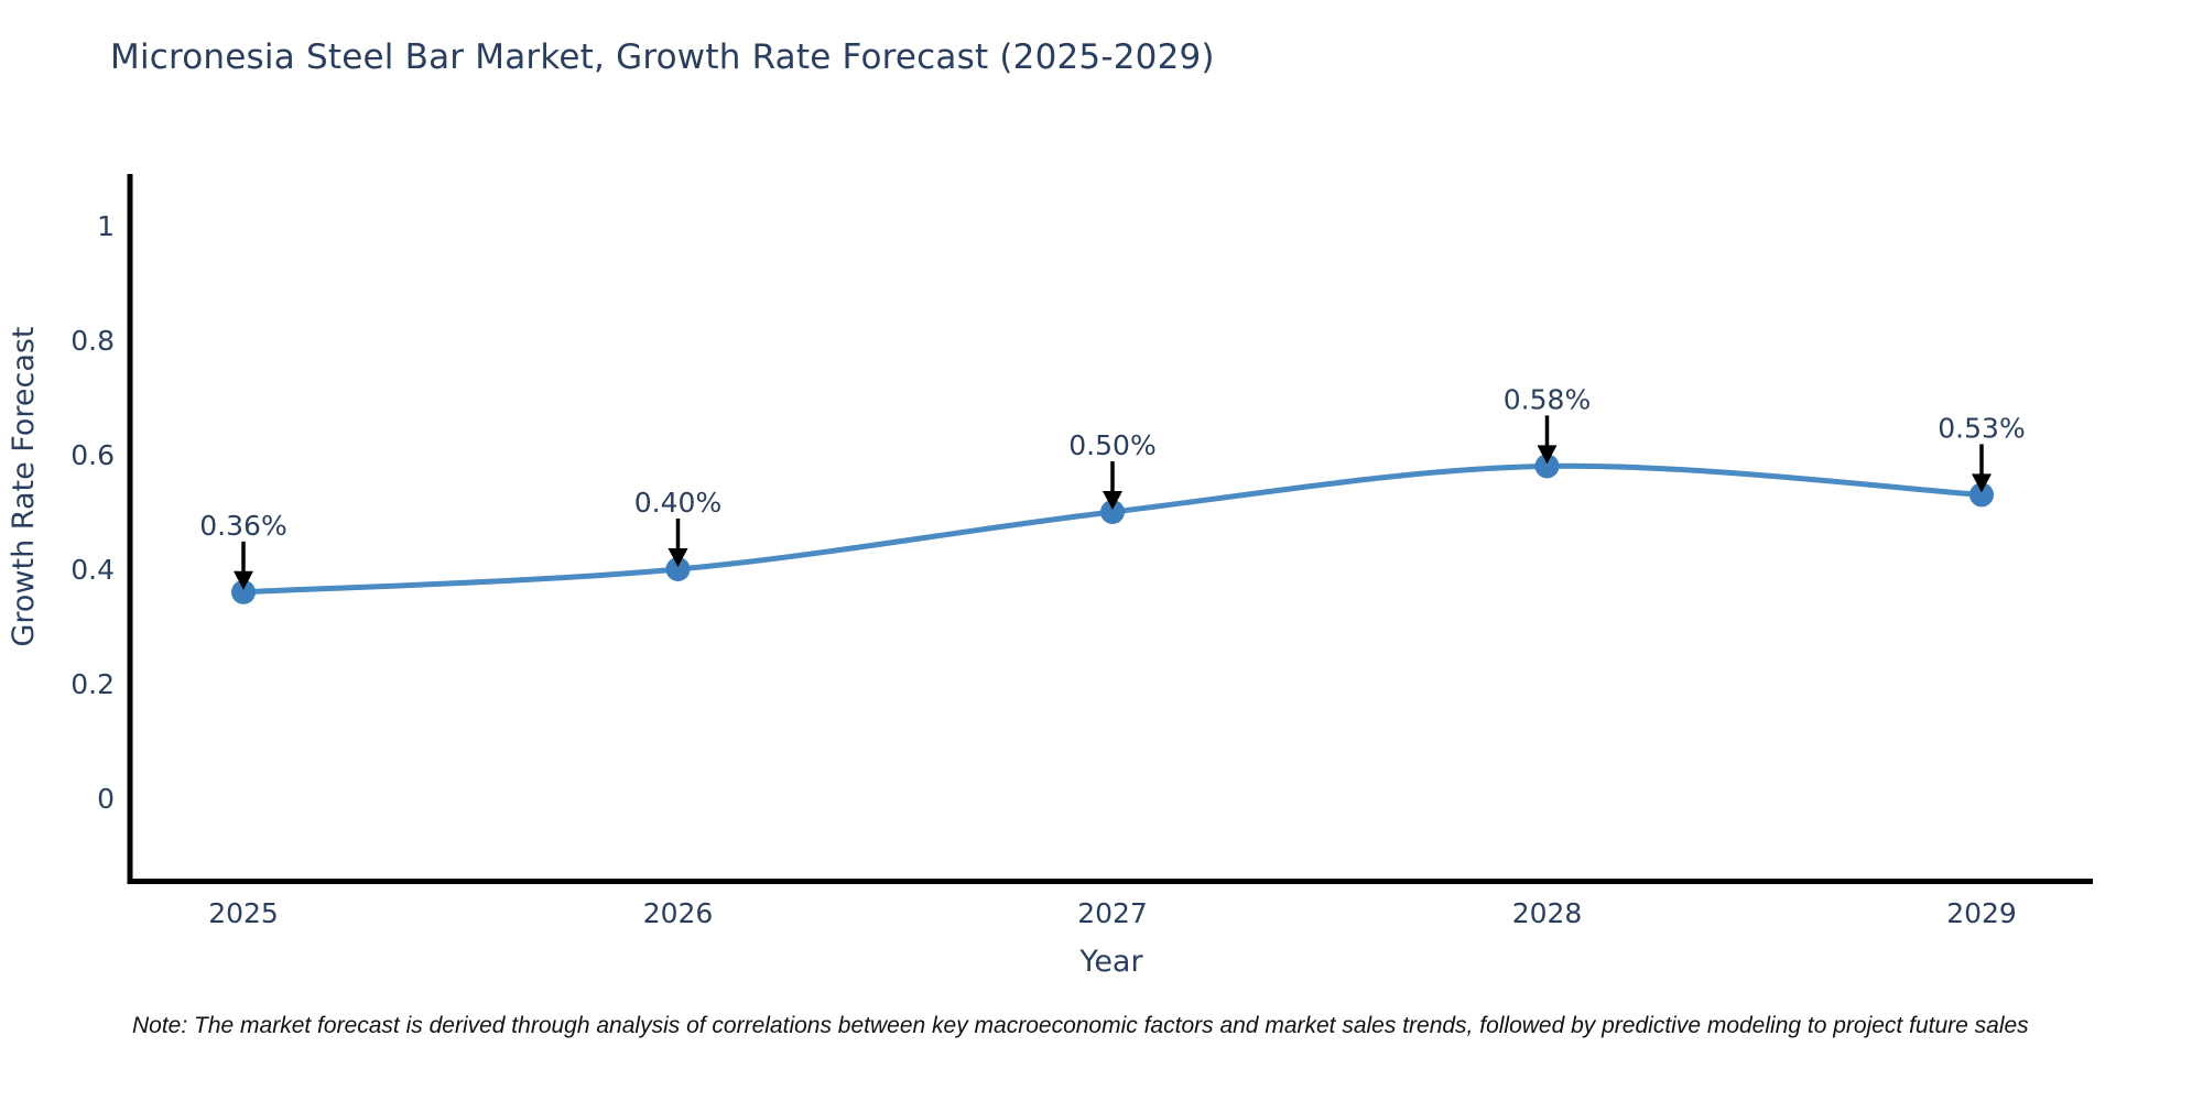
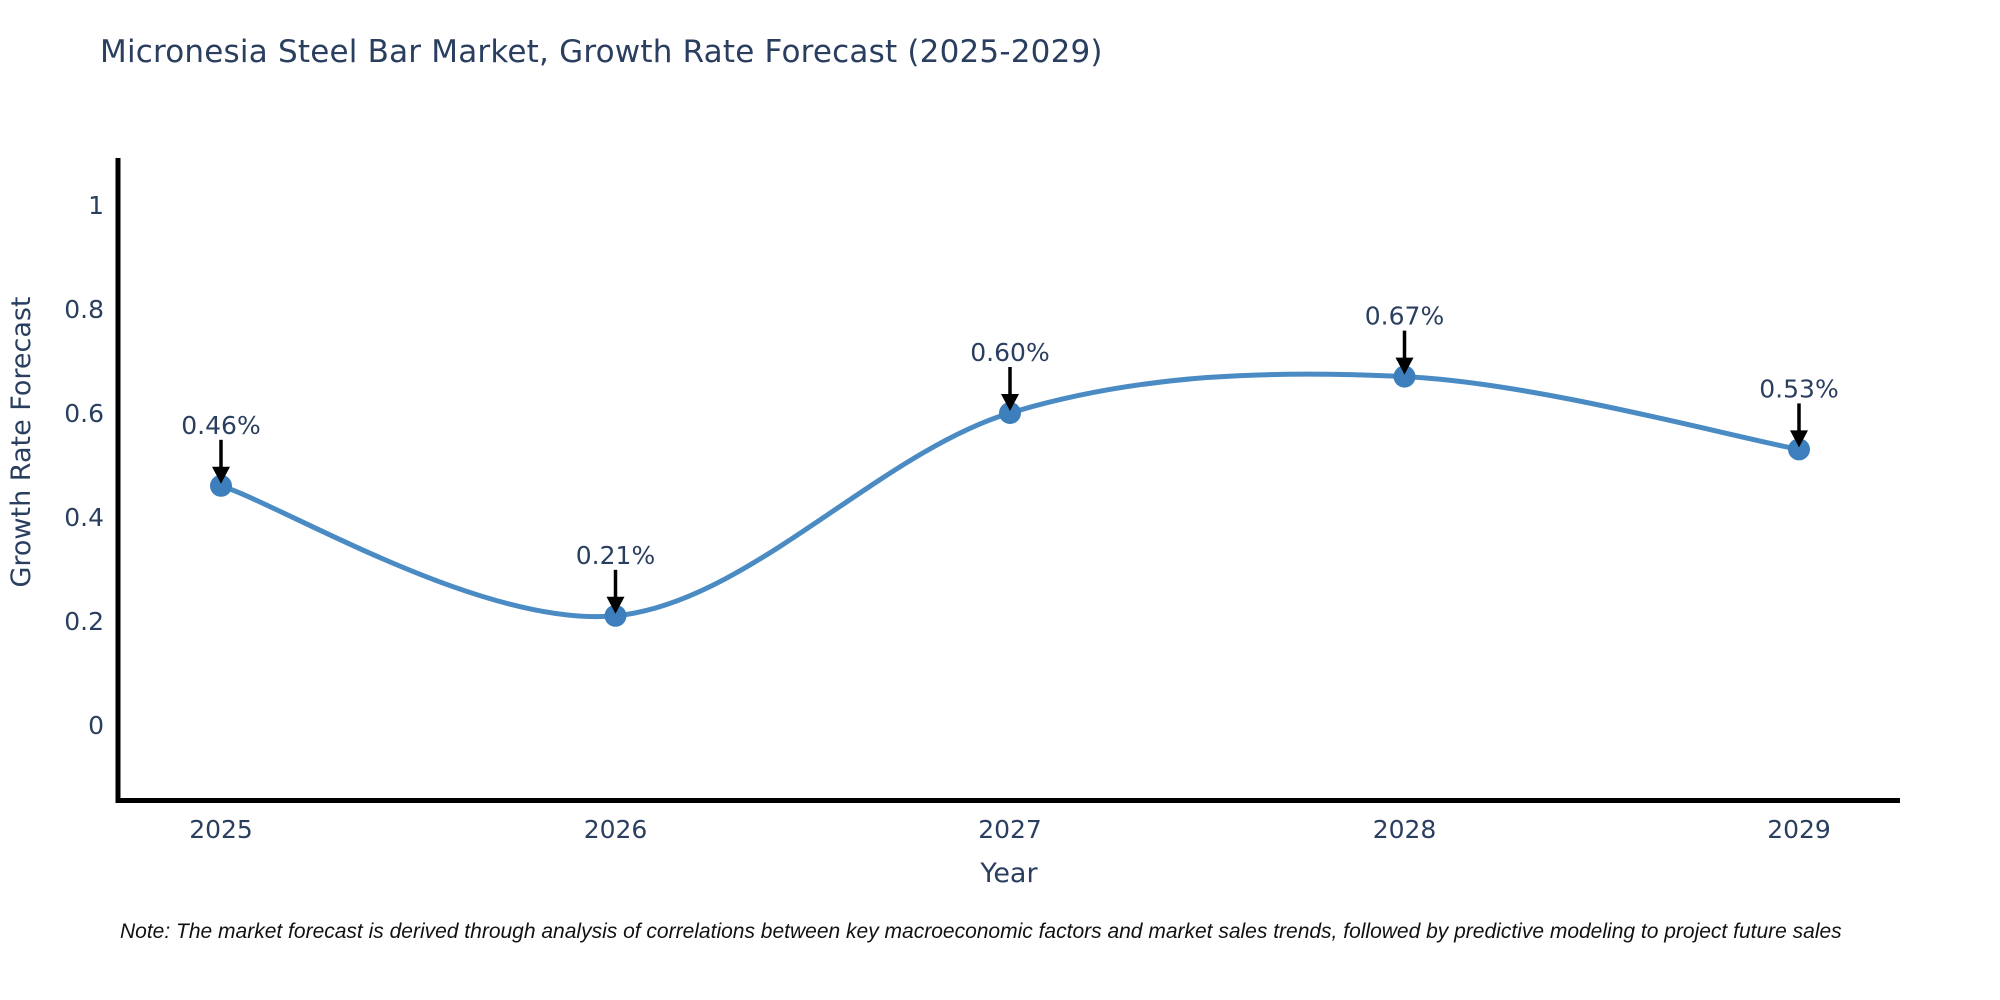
2025: 0.36% -> 0.46%
2026: 0.40% -> 0.21%
2027: 0.50% -> 0.60%
2028: 0.58% -> 0.67%
